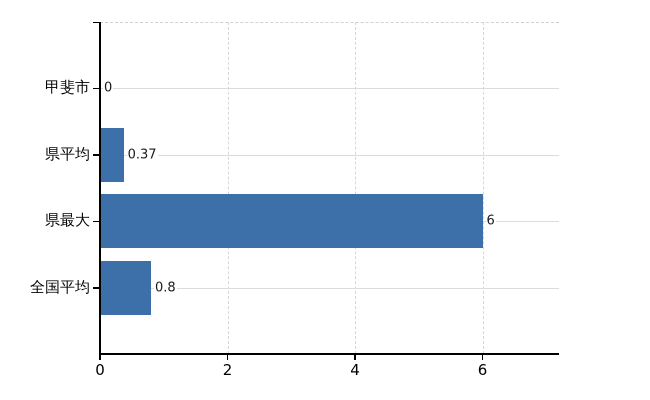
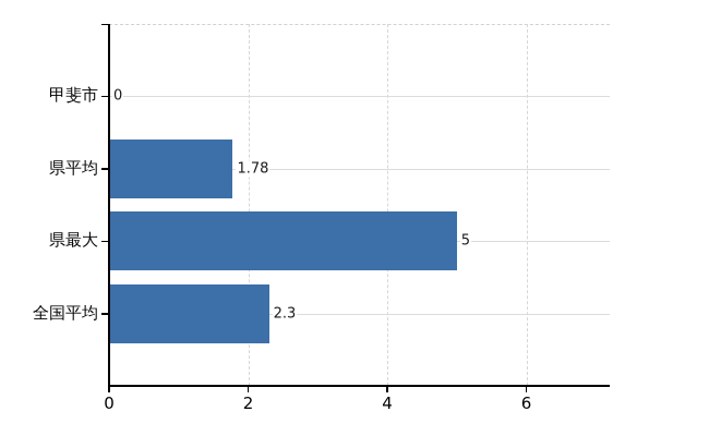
県平均: 0.37 -> 1.78
県最大: 6 -> 5
全国平均: 0.8 -> 2.3
